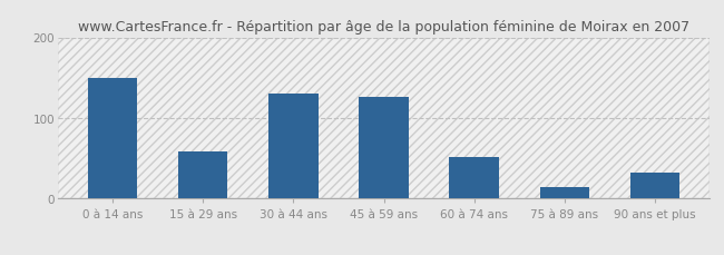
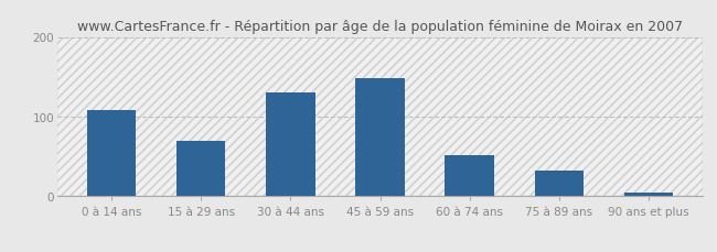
0 à 14 ans: 150 -> 108
15 à 29 ans: 58 -> 70
45 à 59 ans: 126 -> 148
75 à 89 ans: 14 -> 32
90 ans et plus: 32 -> 5
